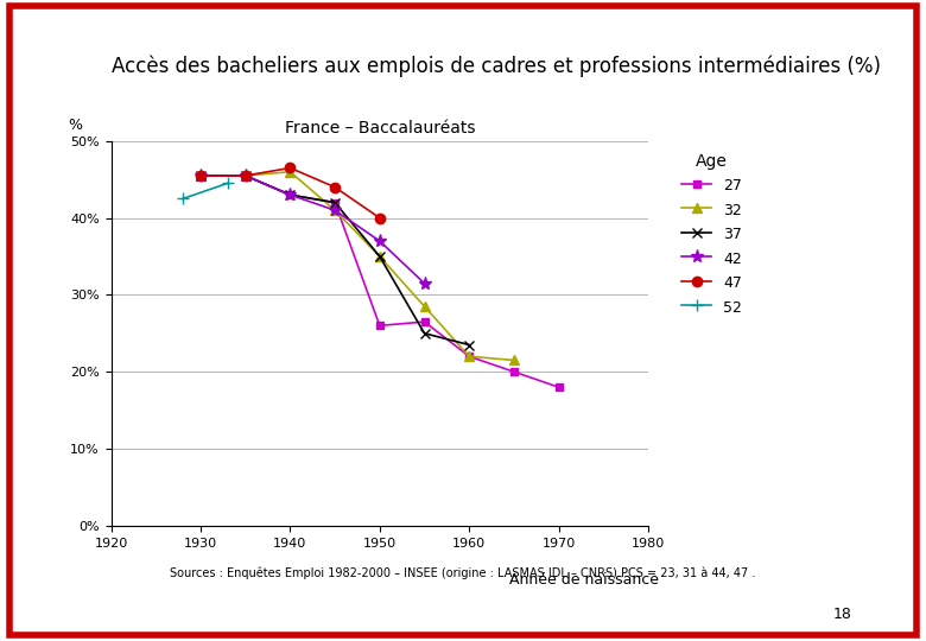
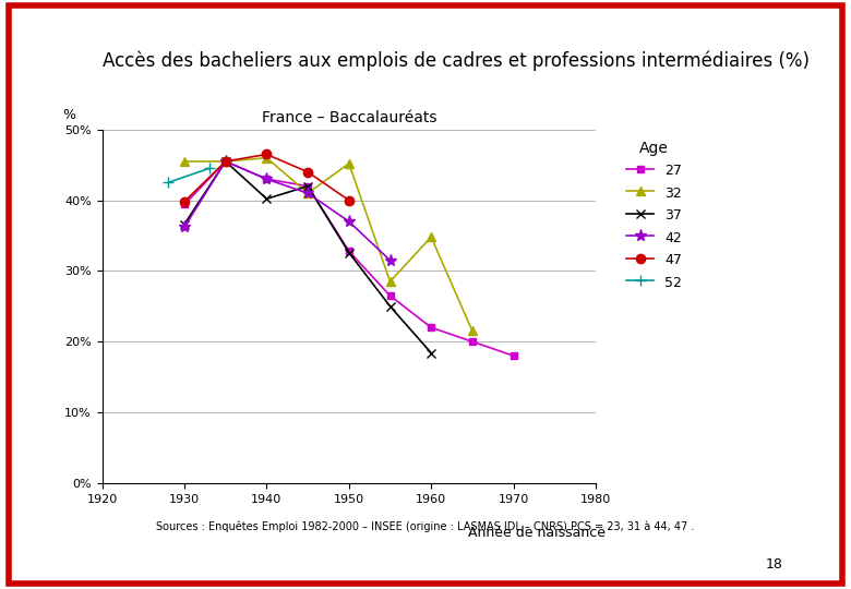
27/1930: 45.5% -> 39.4%
37/1930: 45.5% -> 36.6%
42/1930: 45.5% -> 36.2%
47/1930: 45.5% -> 39.8%
37/1940: 43.0% -> 40.2%
27/1950: 26.0% -> 32.8%
32/1950: 35.0% -> 45.2%
37/1950: 35.0% -> 32.6%
32/1960: 22.0% -> 34.8%
37/1960: 23.5% -> 18.4%
